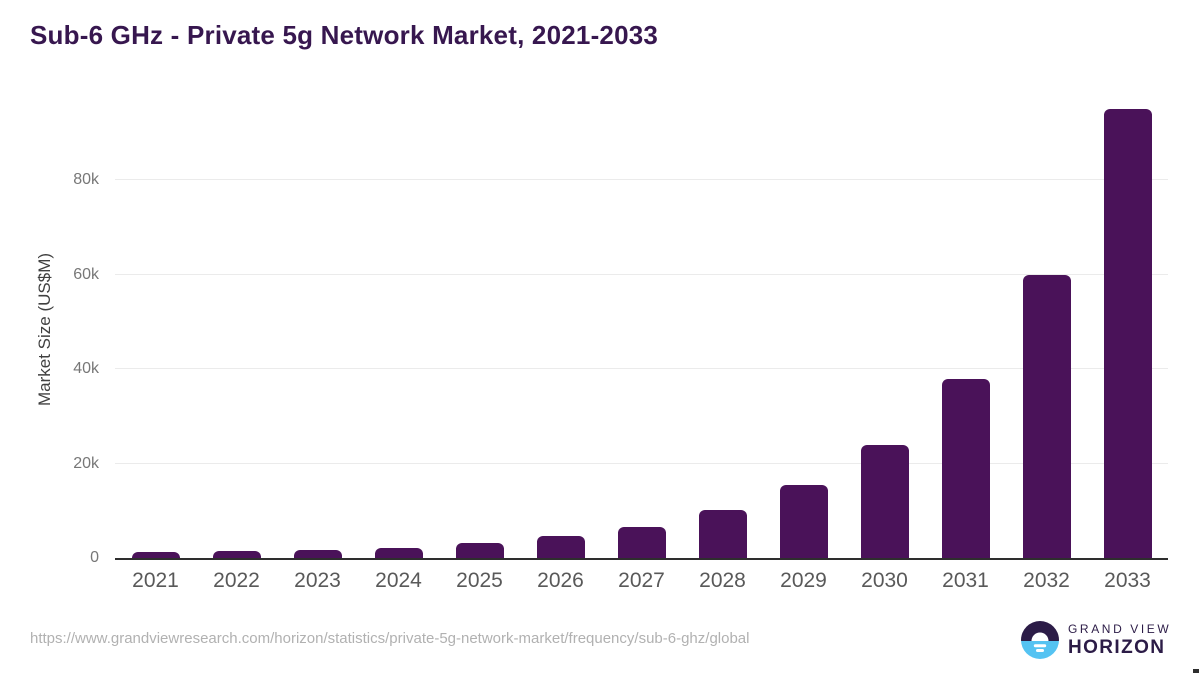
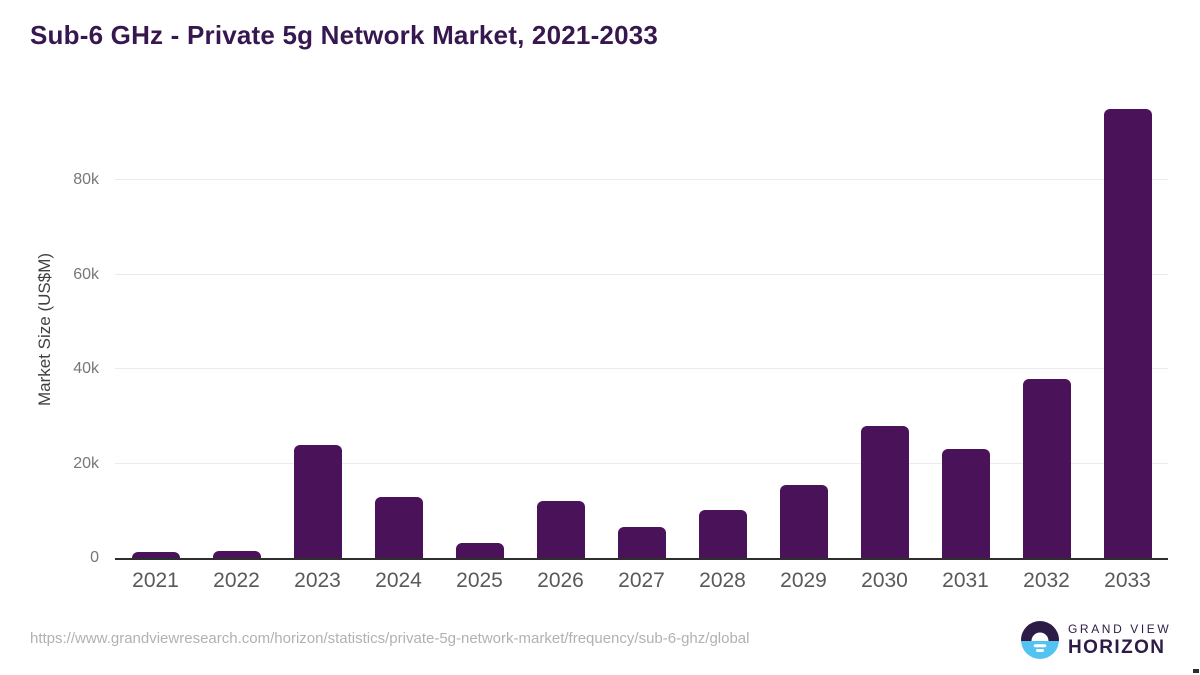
2023: 2k -> 24k
2024: 2k -> 13k
2026: 5k -> 12k
2030: 24k -> 28k
2031: 38k -> 23k
2032: 60k -> 38k
